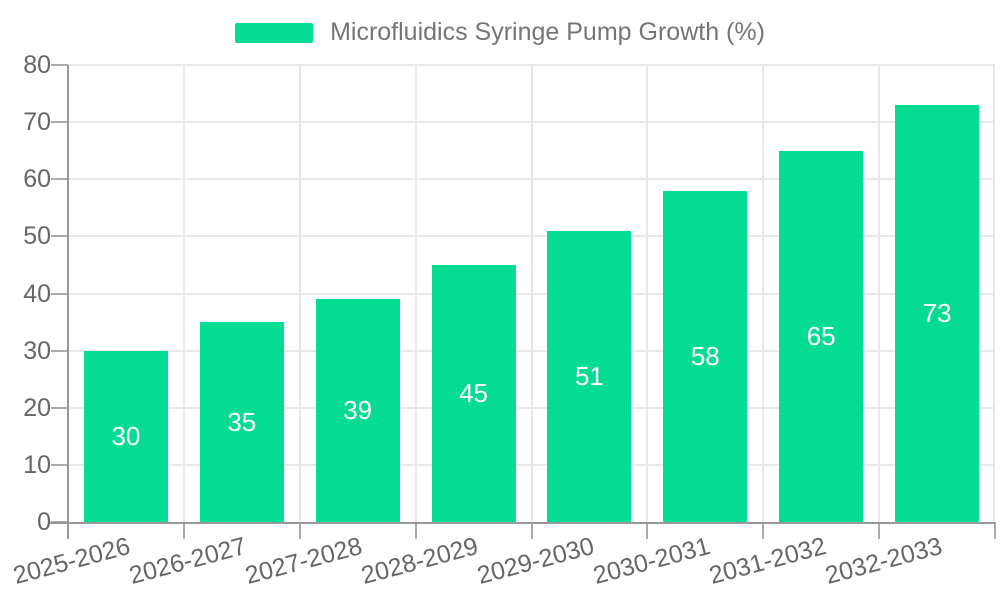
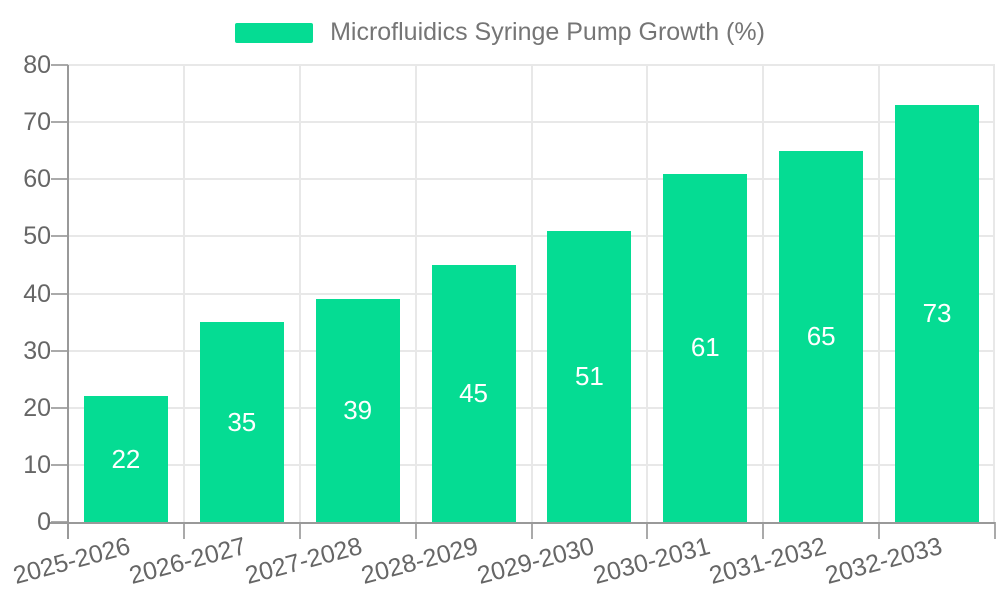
2025-2026: 30 -> 22
2030-2031: 58 -> 61
